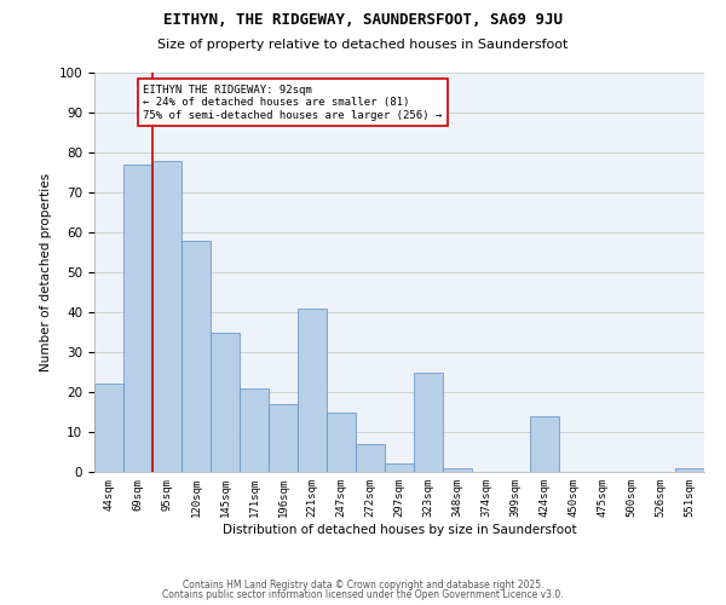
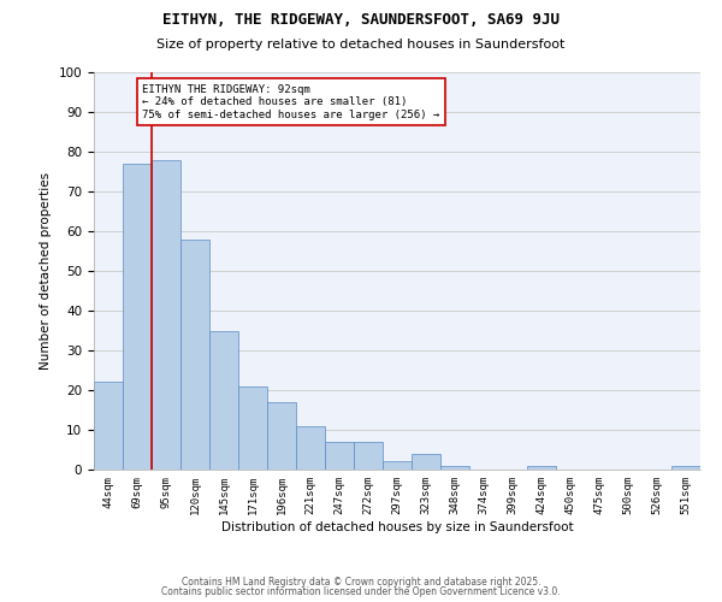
221sqm: 41 -> 11
247sqm: 15 -> 7
323sqm: 25 -> 4
424sqm: 14 -> 1
